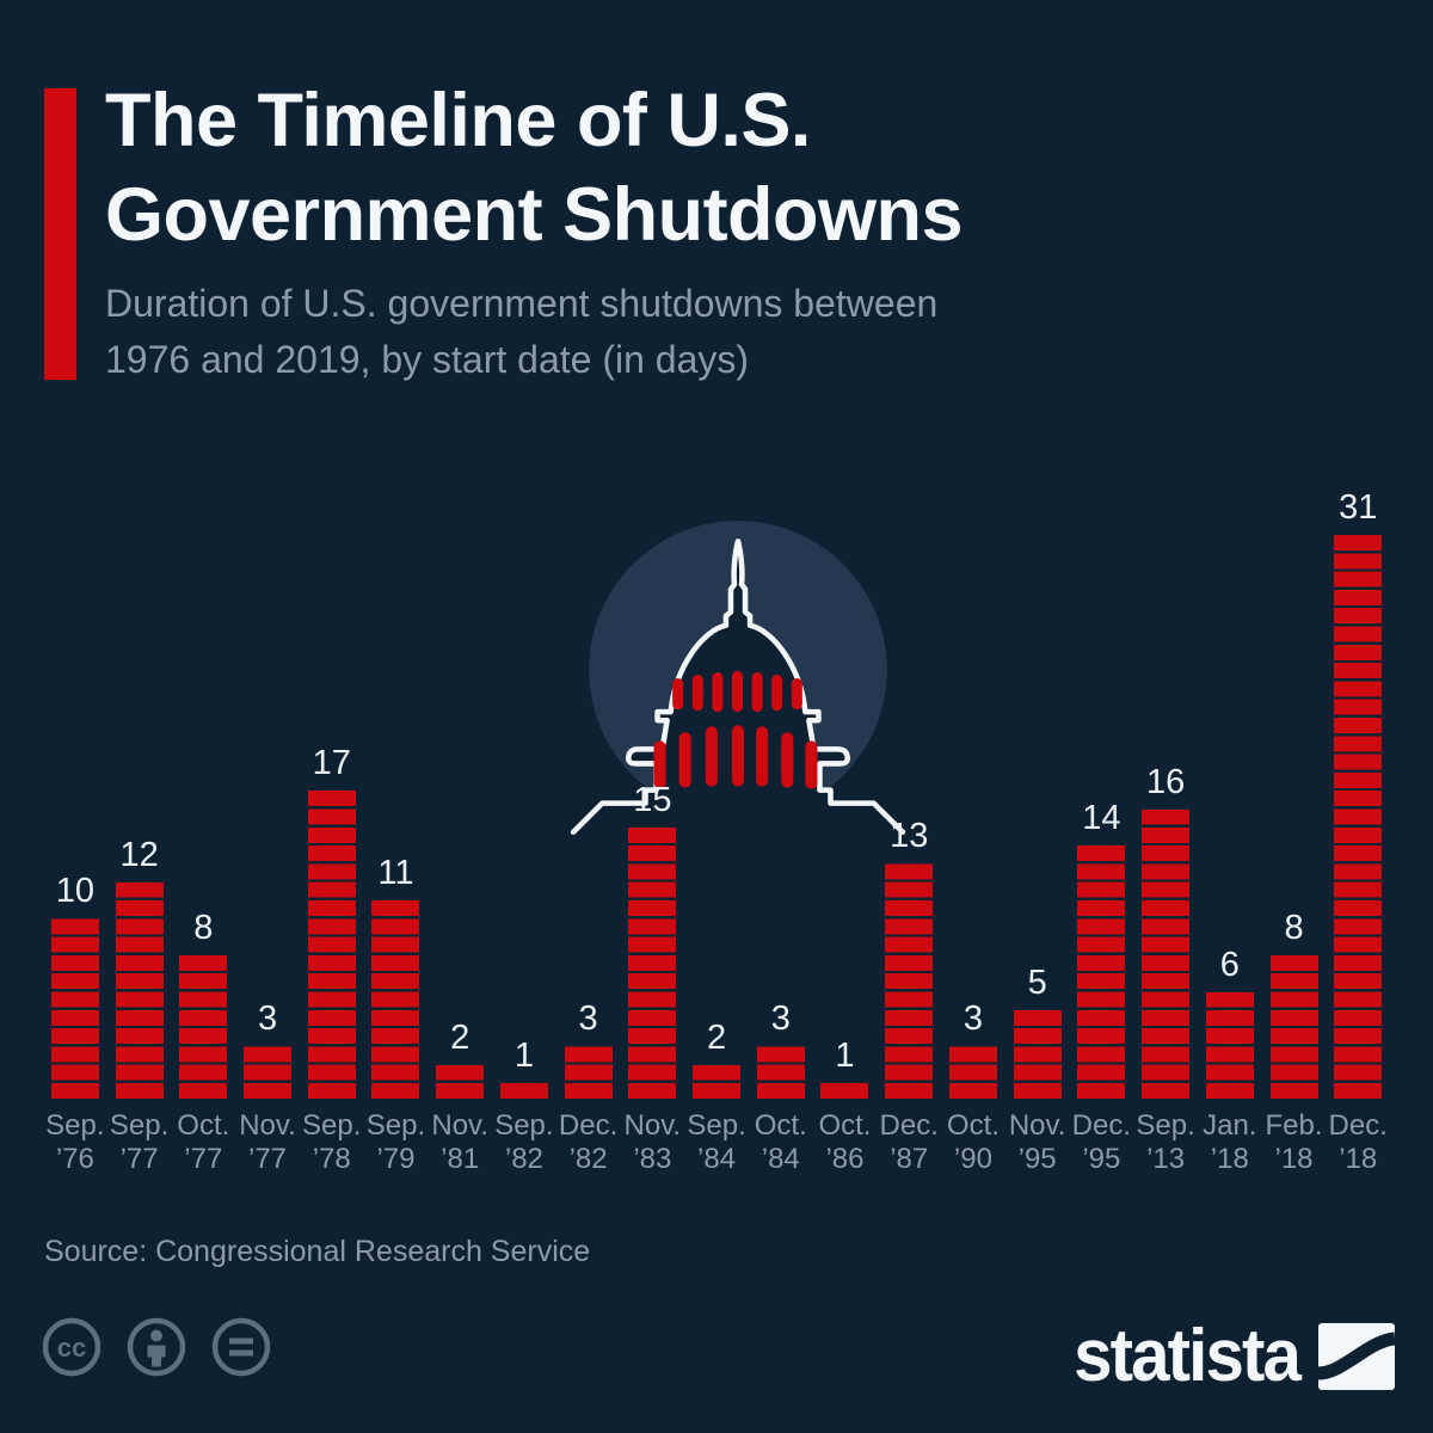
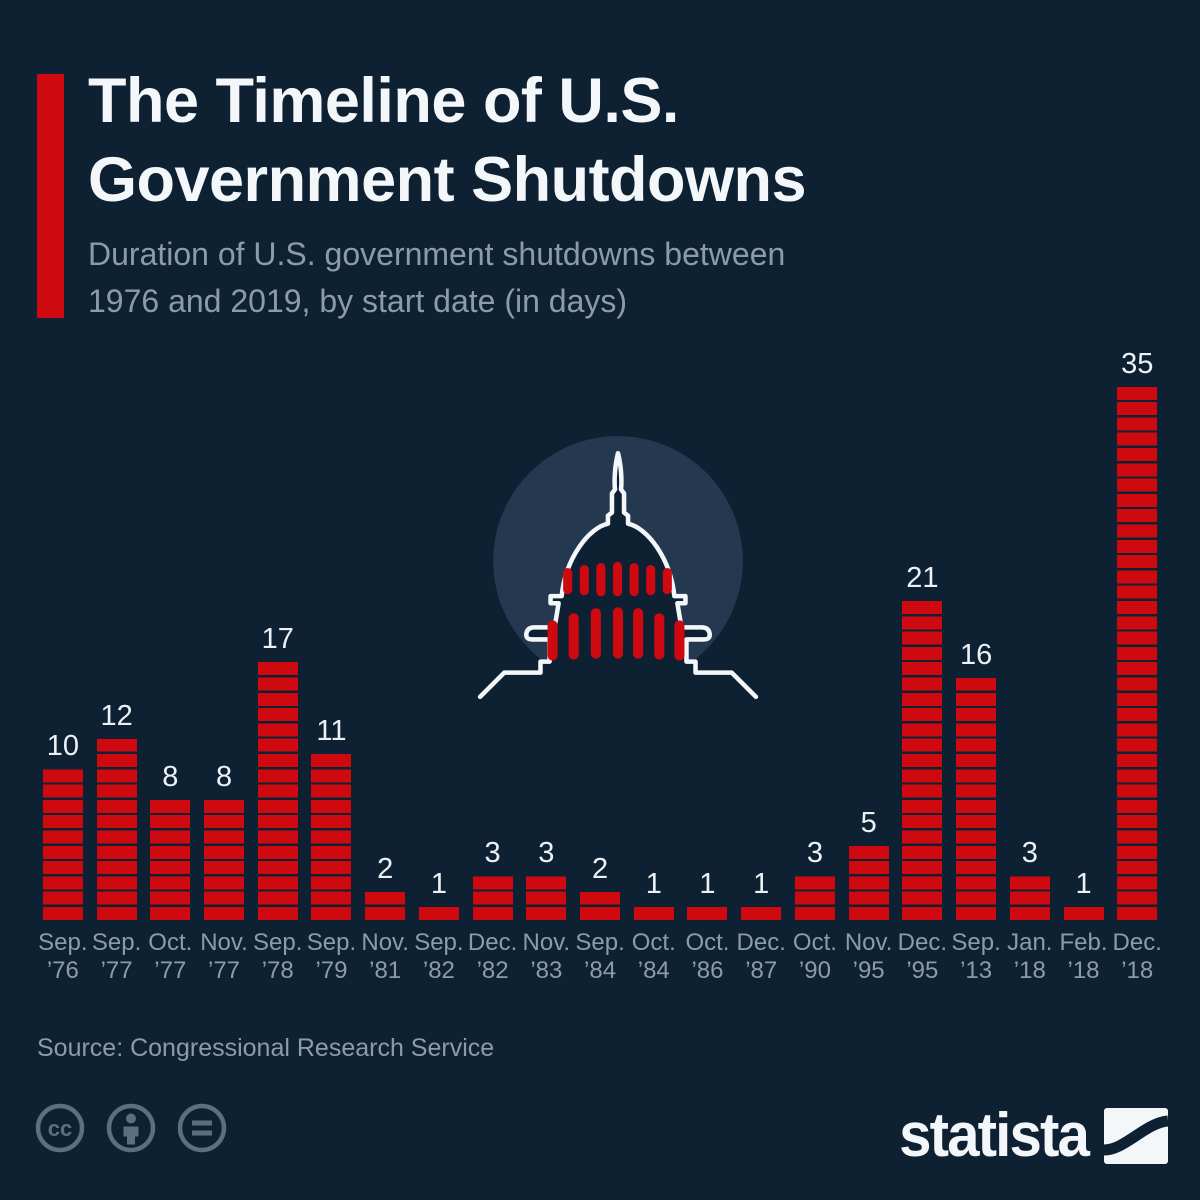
Nov. ’77: 3 -> 8
Nov. ’83: 15 -> 3
Oct. ’84: 3 -> 1
Dec. ’87: 13 -> 1
Dec. ’95: 14 -> 21
Jan. ’18: 6 -> 3
Feb. ’18: 8 -> 1
Dec. ’18: 31 -> 35
